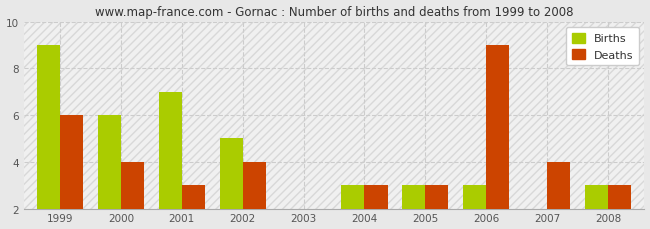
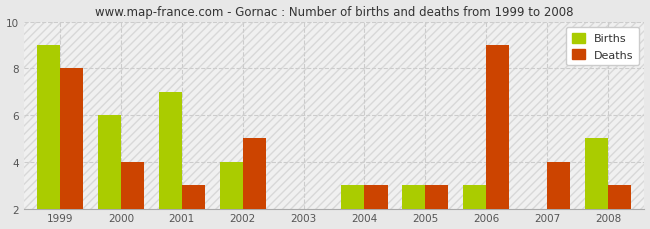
Deaths/1999: 6 -> 8
Births/2002: 5 -> 4
Deaths/2002: 4 -> 5
Births/2008: 3 -> 5
